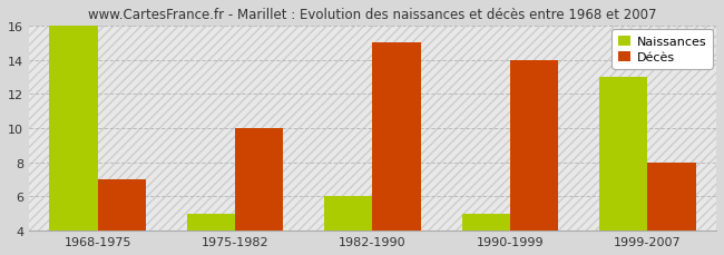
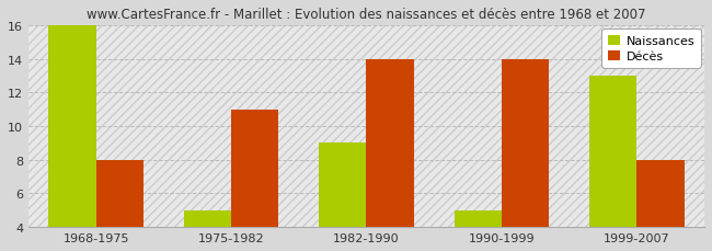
Décès/1968-1975: 7 -> 8
Décès/1975-1982: 10 -> 11
Naissances/1982-1990: 6 -> 9
Décès/1982-1990: 15 -> 14
